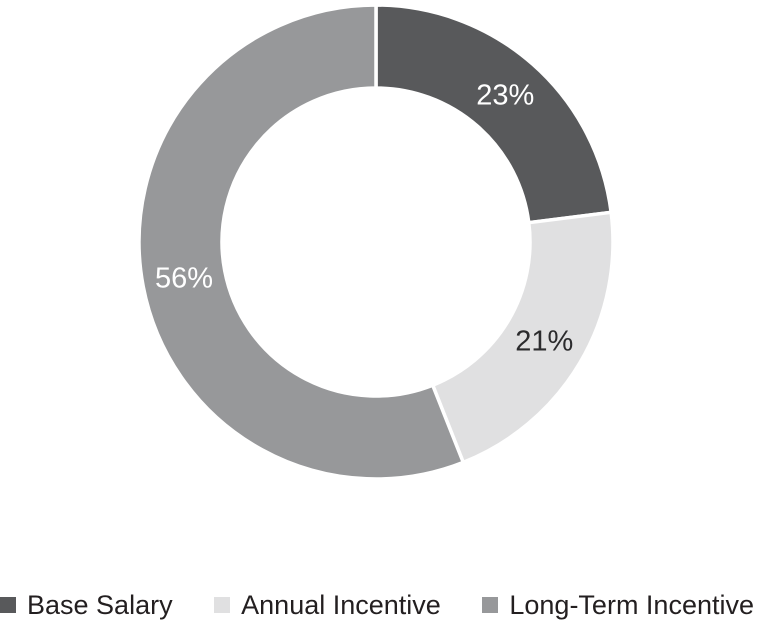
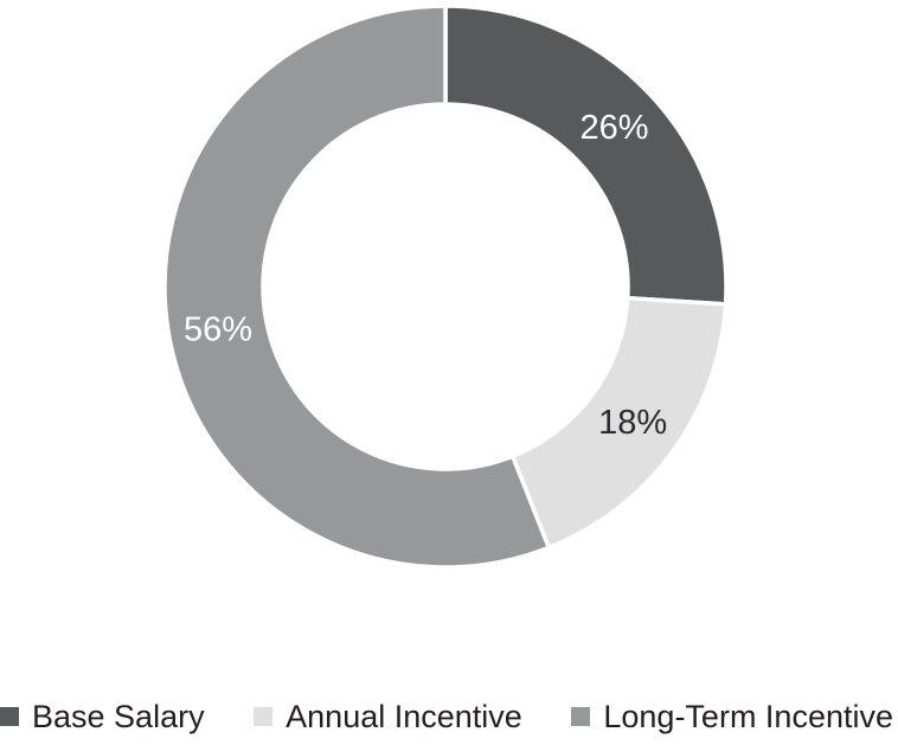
Base Salary: 23% -> 26%
Annual Incentive: 21% -> 18%
